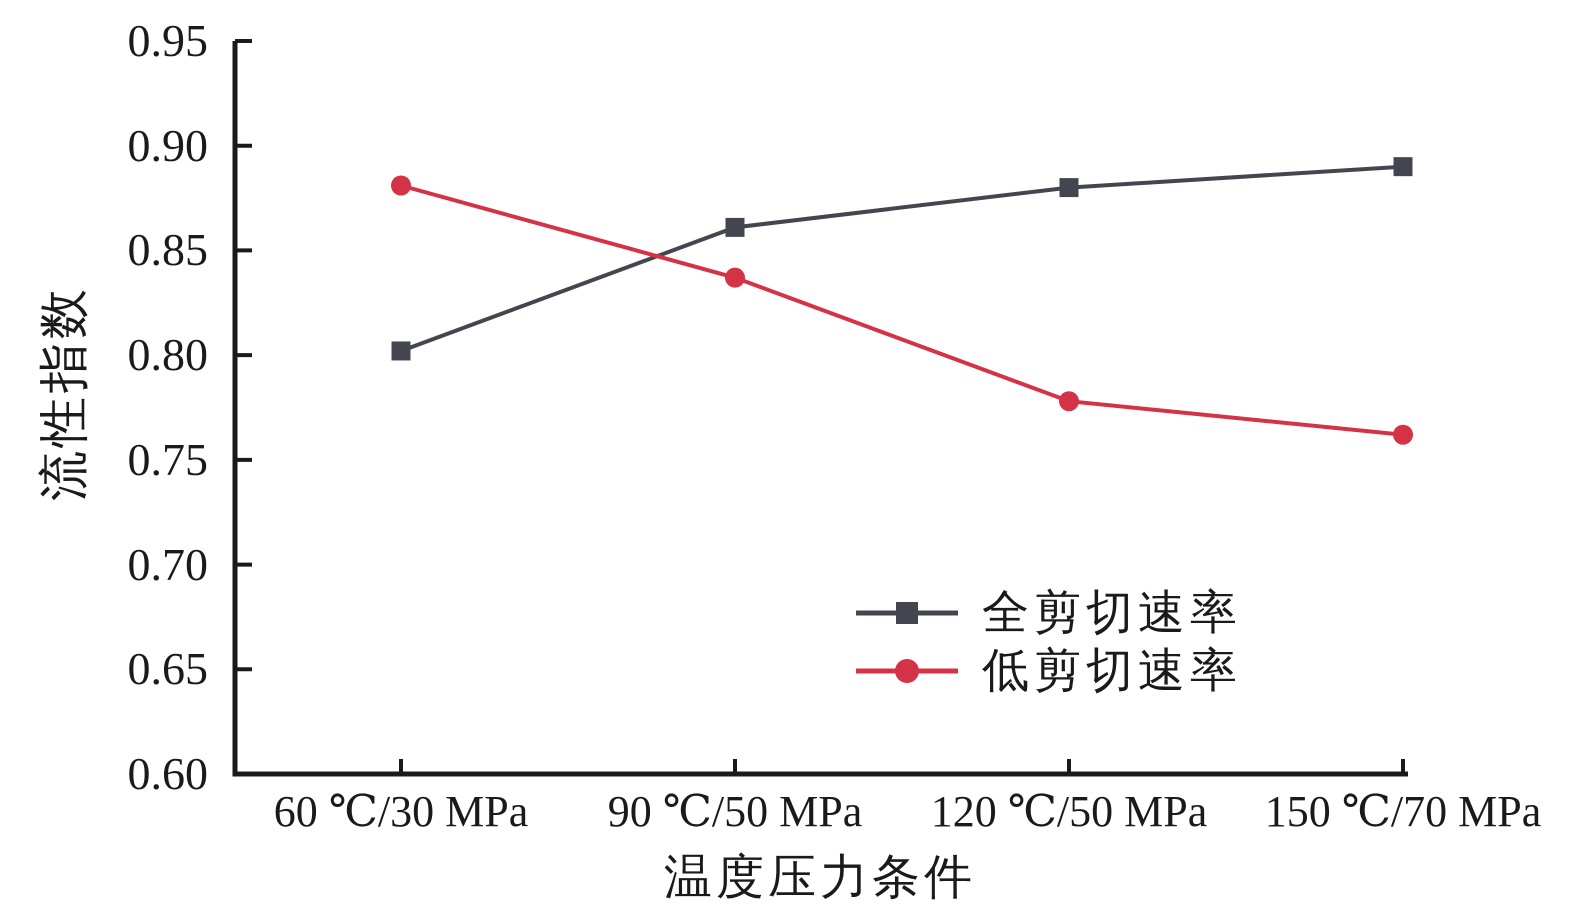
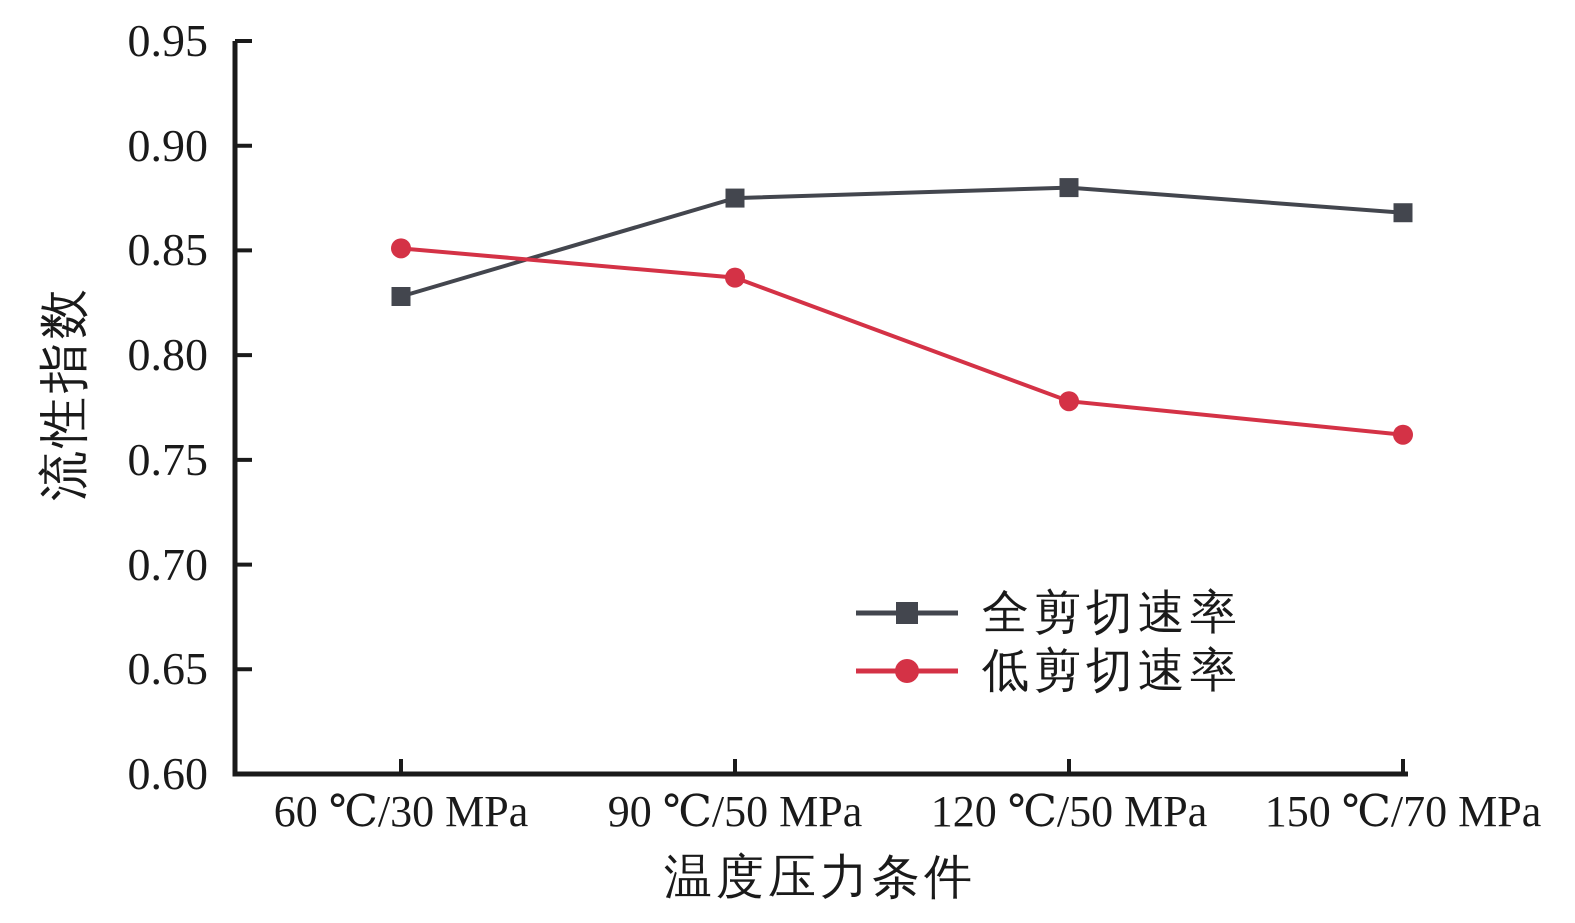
全剪切速率/60 ℃/30 MPa: 0.802 -> 0.828
低剪切速率/60 ℃/30 MPa: 0.881 -> 0.851
全剪切速率/90 ℃/50 MPa: 0.861 -> 0.875
全剪切速率/150 ℃/70 MPa: 0.890 -> 0.868
